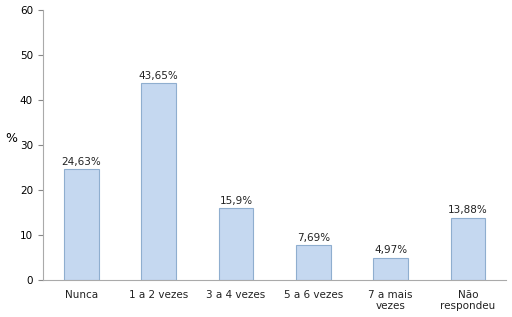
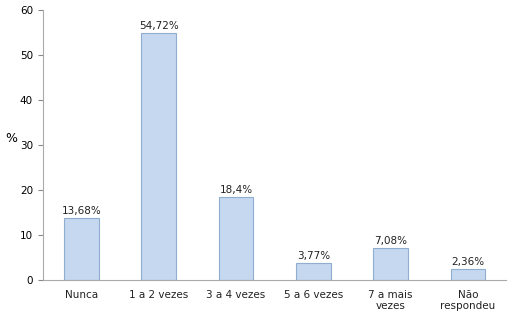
Nunca: 24,63% -> 13,68%
1 a 2 vezes: 43,65% -> 54,72%
3 a 4 vezes: 15,9% -> 18,4%
5 a 6 vezes: 7,69% -> 3,77%
7 a mais vezes: 4,97% -> 7,08%
Não respondeu: 13,88% -> 2,36%
